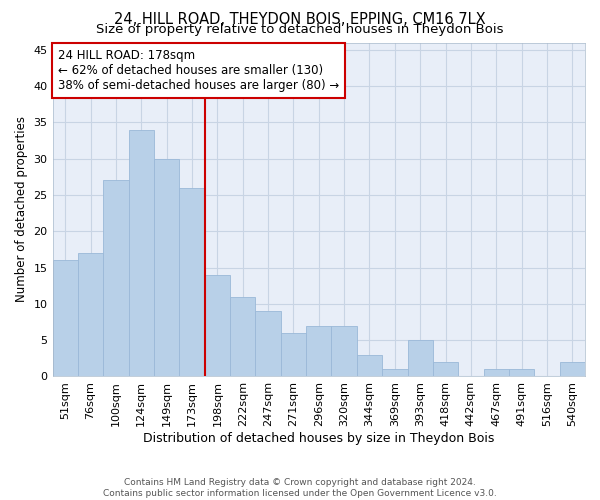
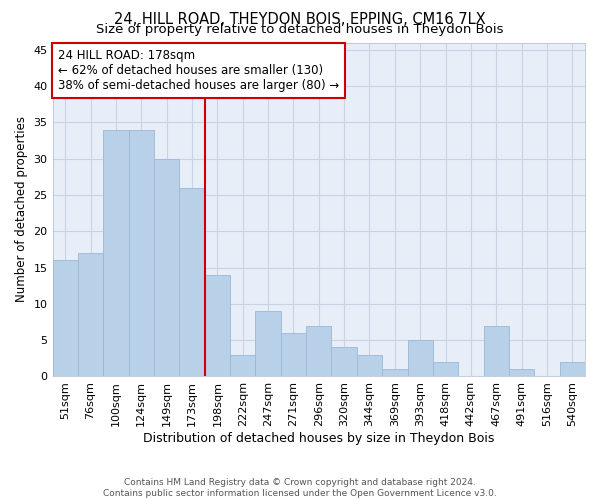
100sqm: 27 -> 34
222sqm: 11 -> 3
320sqm: 7 -> 4
467sqm: 1 -> 7
